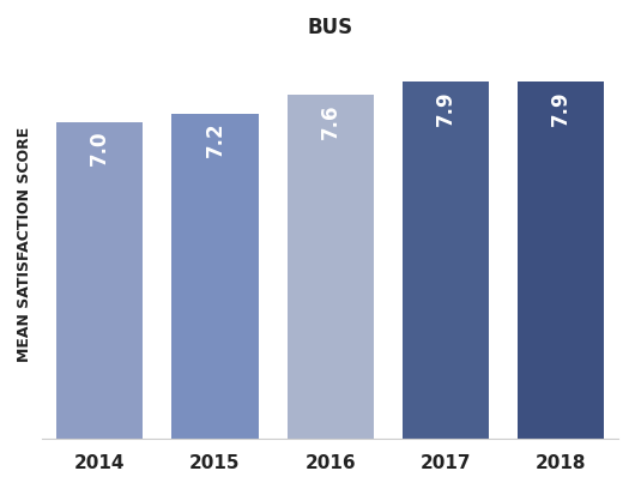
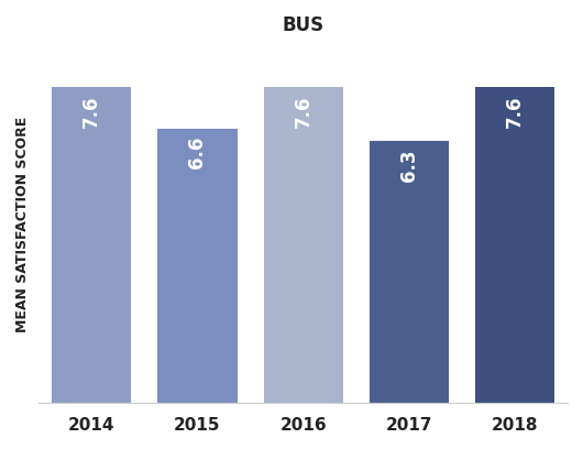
2014: 7.0 -> 7.6
2015: 7.2 -> 6.6
2017: 7.9 -> 6.3
2018: 7.9 -> 7.6
